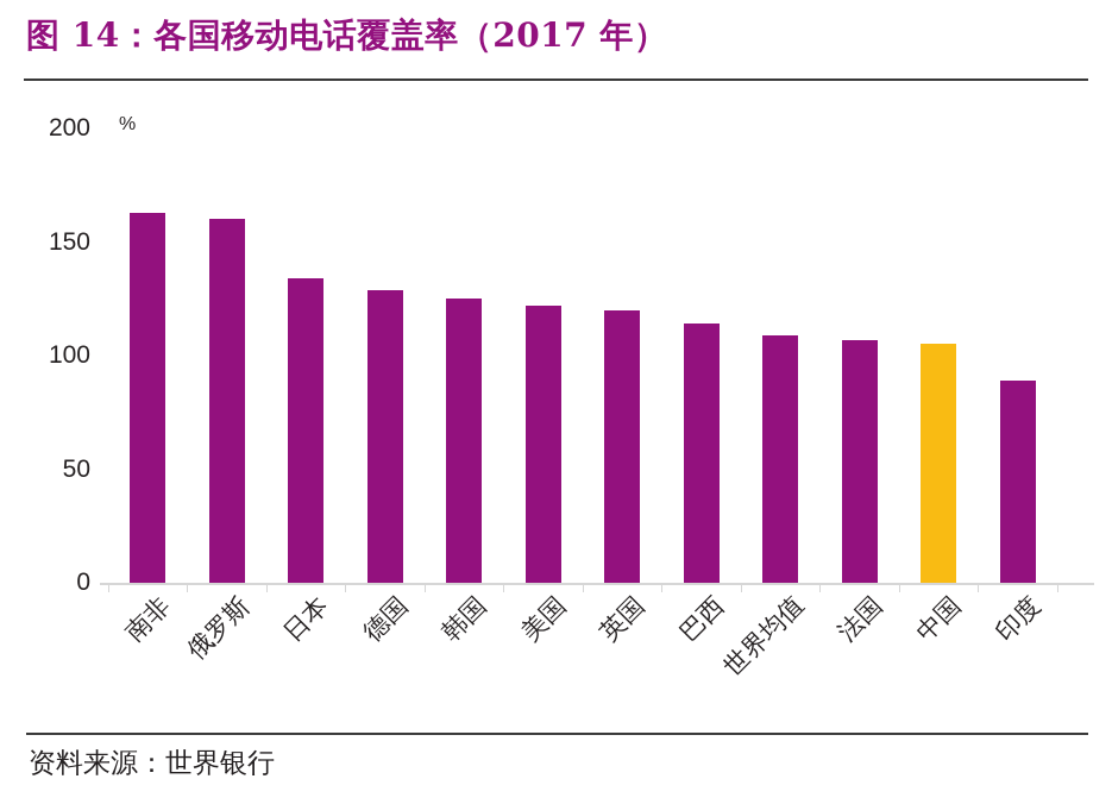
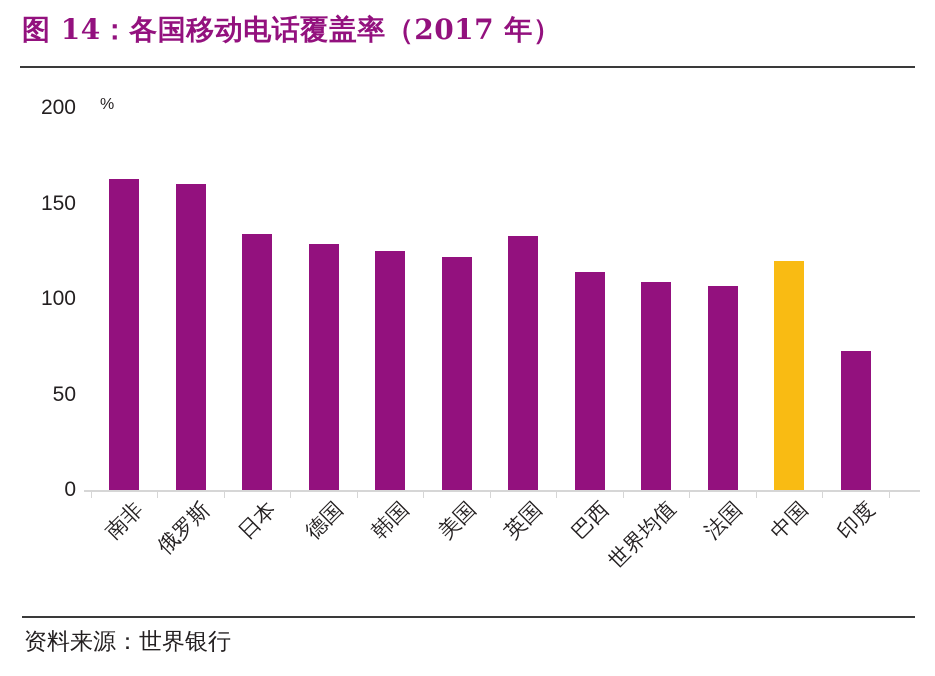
英国: 120 -> 133
中国: 105 -> 120
印度: 89 -> 73
